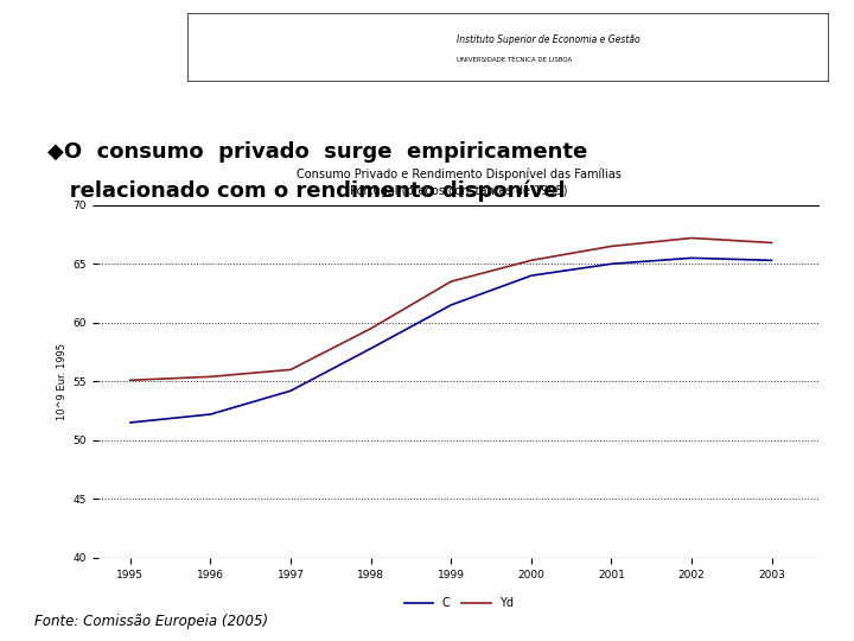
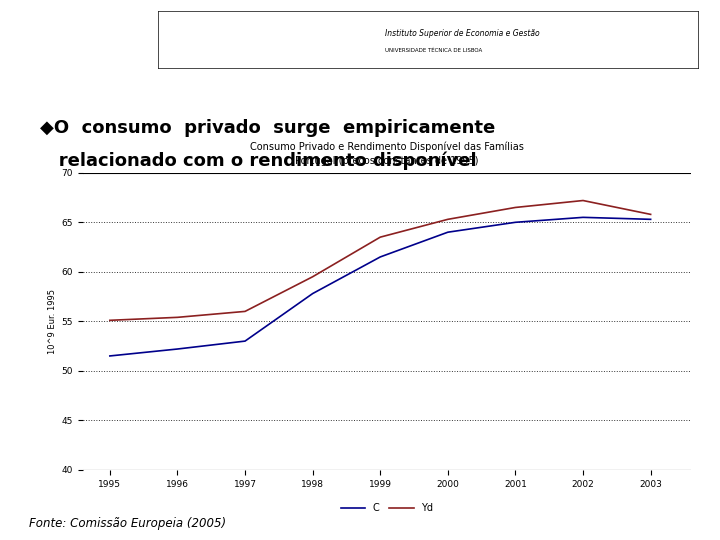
C/1997: 54.2 -> 53.0
Yd/2003: 66.8 -> 65.8
